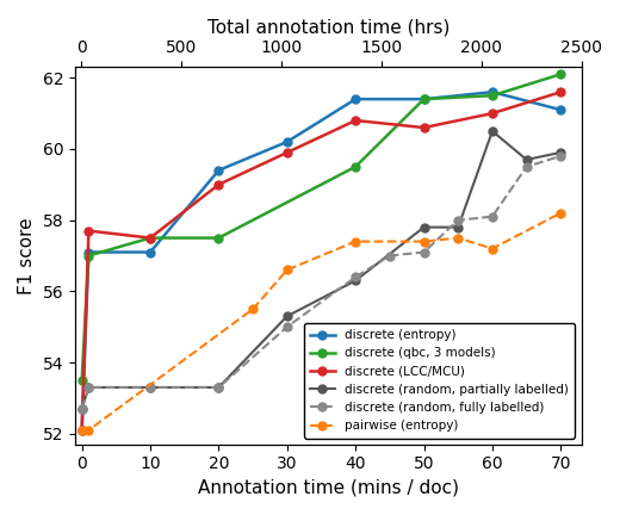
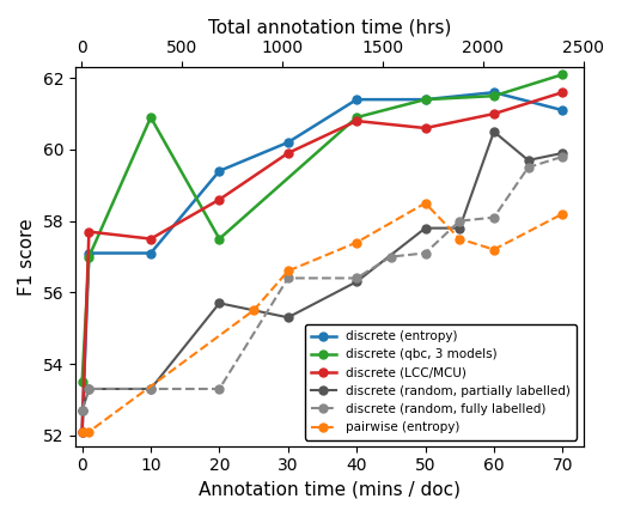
discrete (qbc, 3 models)/10: 57.5 -> 60.9
discrete (LCC/MCU)/20: 59.0 -> 58.6
discrete (random, partially labelled)/20: 53.3 -> 55.7
discrete (random, fully labelled)/30: 55.0 -> 56.4
discrete (qbc, 3 models)/40: 59.5 -> 60.9
pairwise (entropy)/50: 57.4 -> 58.5
